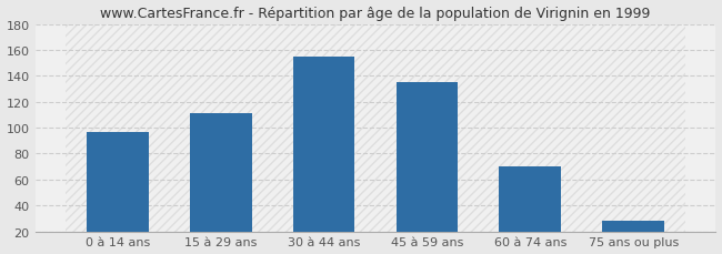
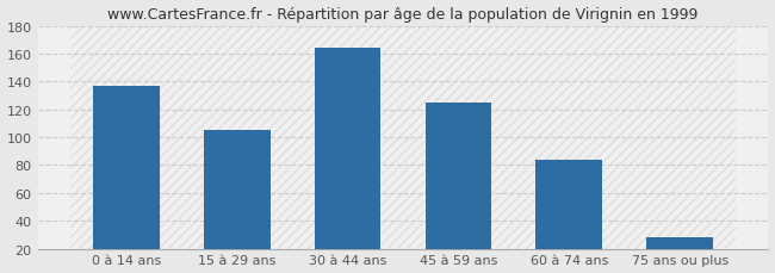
0 à 14 ans: 97 -> 137
15 à 29 ans: 111 -> 105
30 à 44 ans: 155 -> 164
45 à 59 ans: 135 -> 125
60 à 74 ans: 70 -> 84
